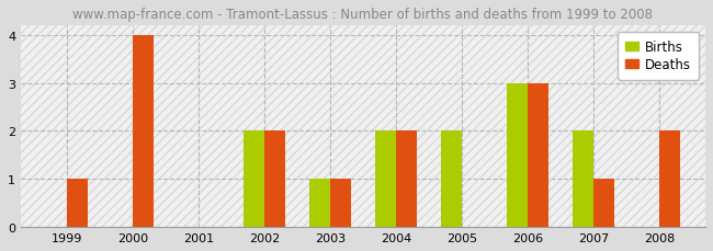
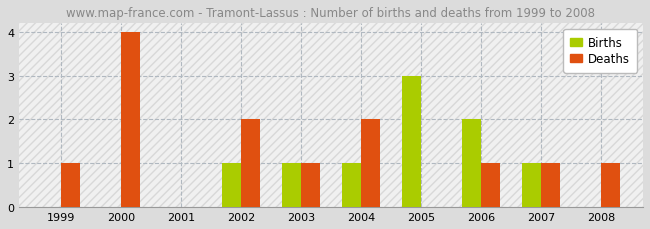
Births/2002: 2 -> 1
Births/2004: 2 -> 1
Births/2005: 2 -> 3
Births/2006: 3 -> 2
Deaths/2006: 3 -> 1
Births/2007: 2 -> 1
Deaths/2008: 2 -> 1
